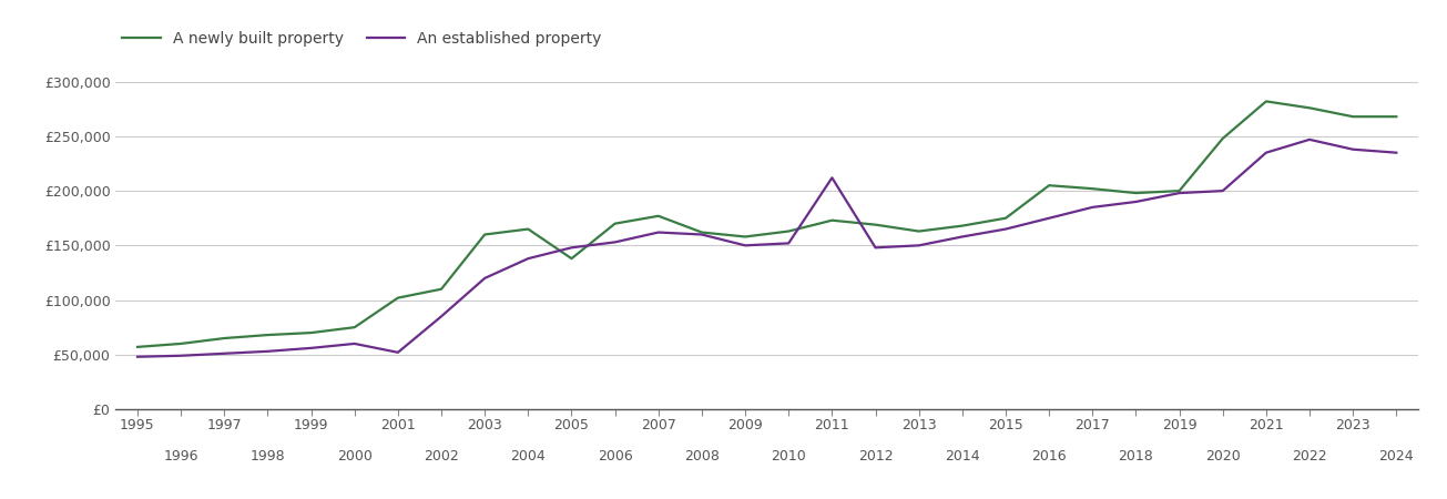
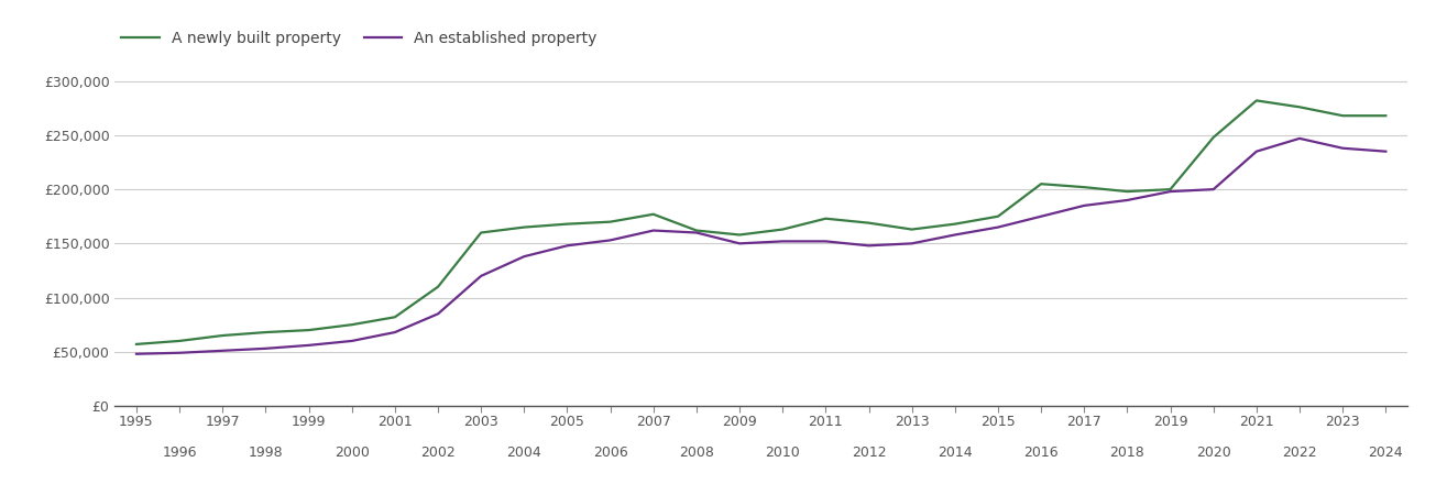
A newly built property/2001: £102,000 -> £82,000
An established property/2001: £52,000 -> £68,000
A newly built property/2005: £138,000 -> £168,000
An established property/2011: £212,000 -> £152,000
